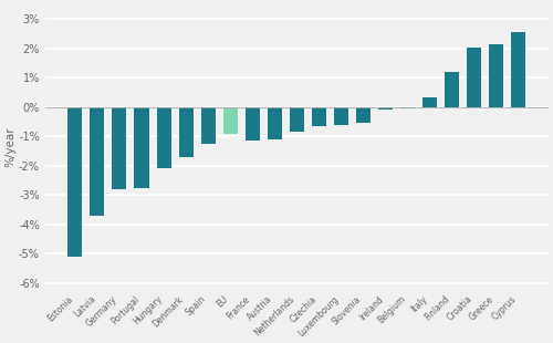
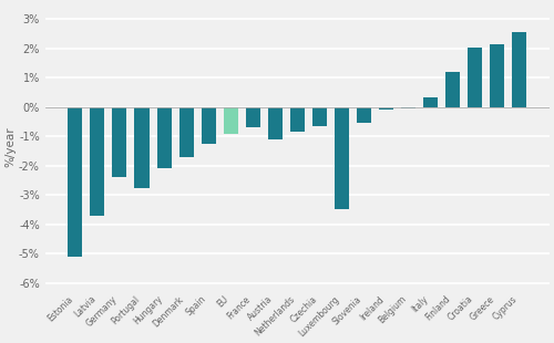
Germany: -2.80% -> -2.40%
France: -1.15% -> -0.70%
Luxembourg: -0.60% -> -3.50%
